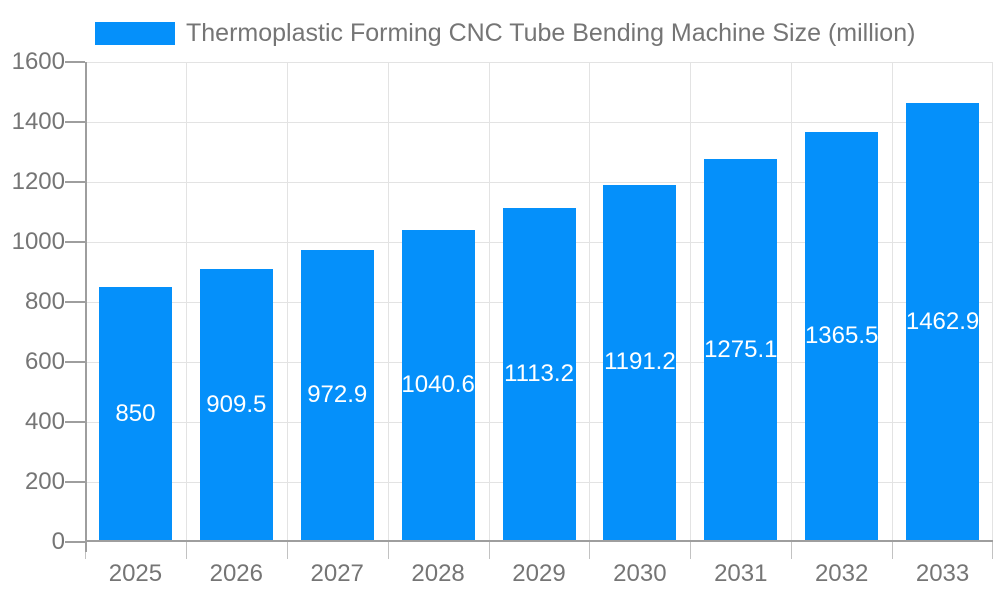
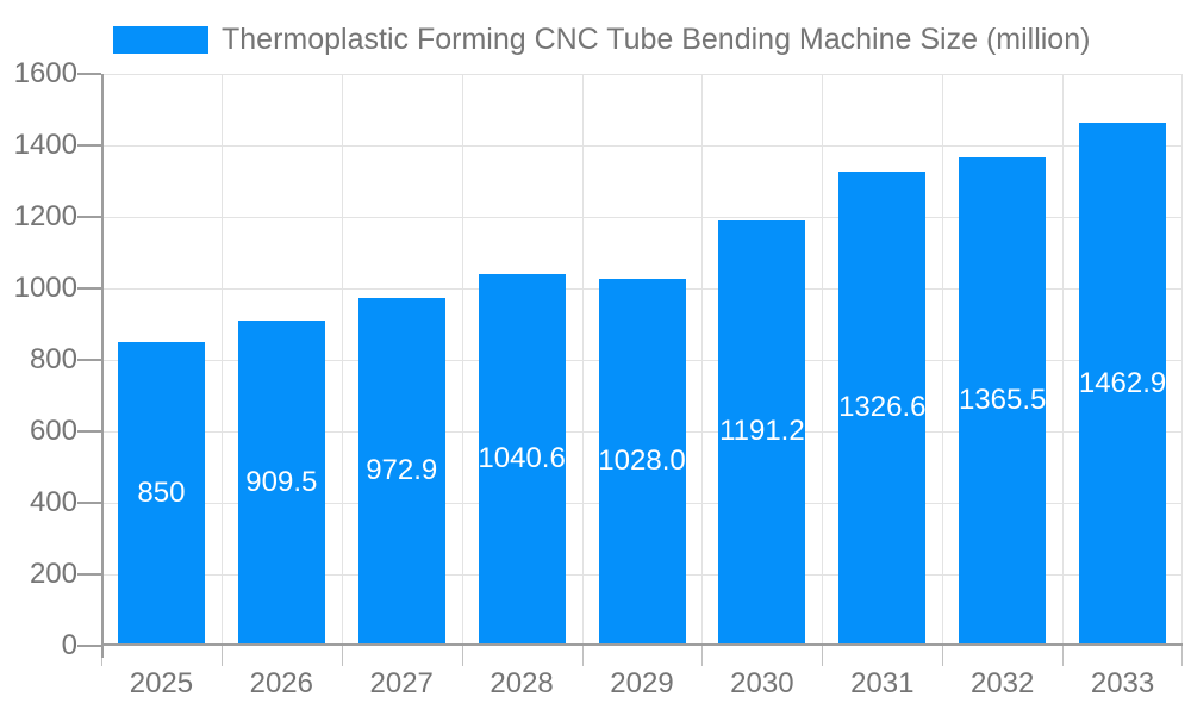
2029: 1113.2 -> 1028.0
2031: 1275.1 -> 1326.6
